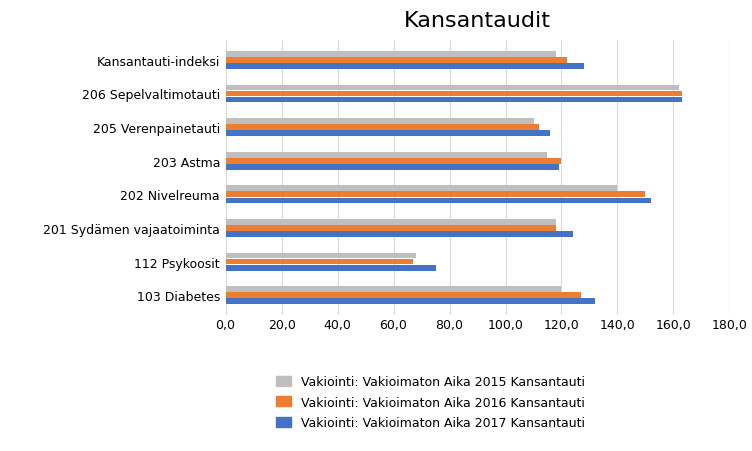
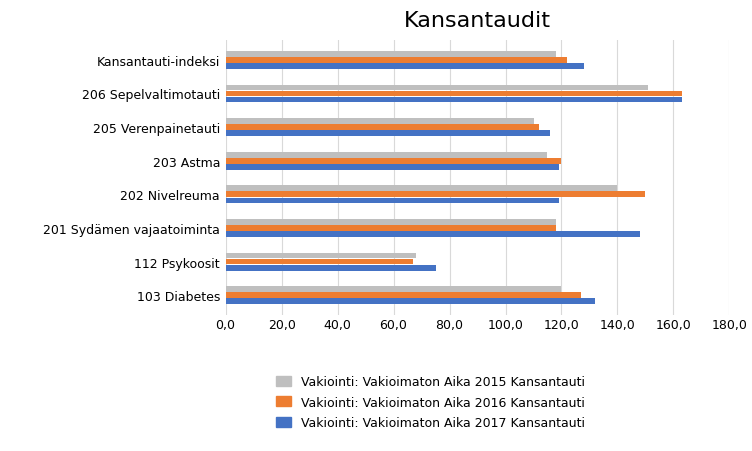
Vakiointi: Vakioimaton Aika 2015 Kansantauti/206 Sepelvaltimotauti: 162 -> 151
Vakiointi: Vakioimaton Aika 2017 Kansantauti/202 Nivelreuma: 152 -> 119
Vakiointi: Vakioimaton Aika 2017 Kansantauti/201 Sydämen vajaatoiminta: 124 -> 148
